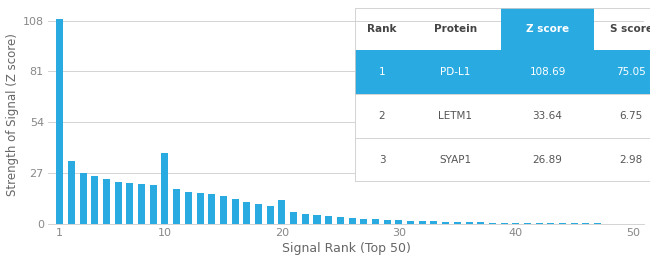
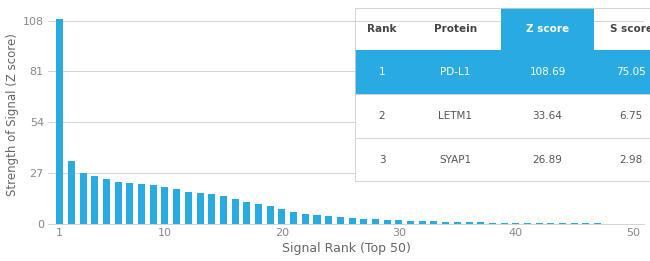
10: 38 -> 20
20: 13 -> 8
